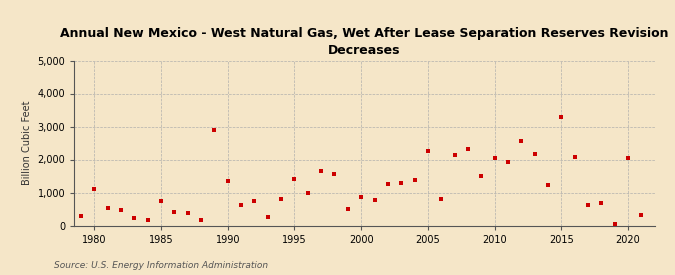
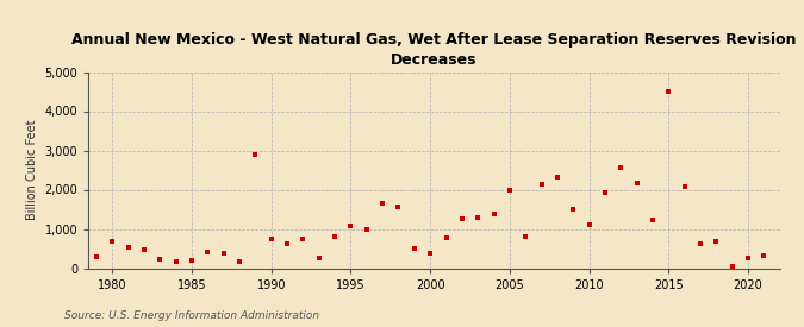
1980: 1,100 -> 680
1985: 750 -> 200
1990: 1,350 -> 750
1995: 1,400 -> 1,080
2000: 850 -> 380
2005: 2,250 -> 1,970
2010: 2,050 -> 1,110
2015: 3,300 -> 4,500
2020: 2,050 -> 250
